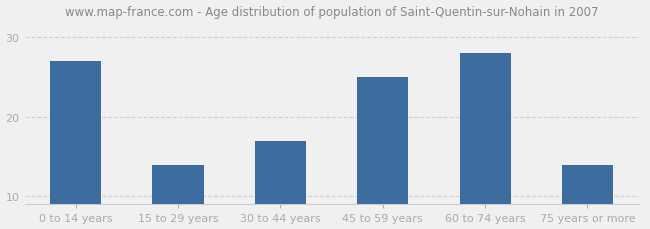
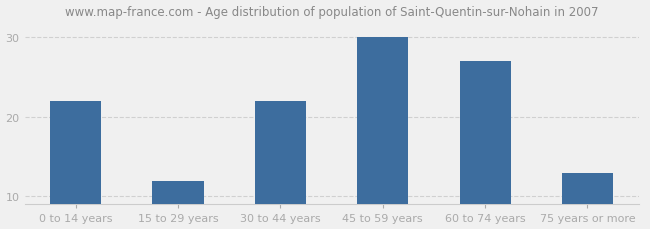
0 to 14 years: 27 -> 22
15 to 29 years: 14 -> 12
30 to 44 years: 17 -> 22
45 to 59 years: 25 -> 30
60 to 74 years: 28 -> 27
75 years or more: 14 -> 13
